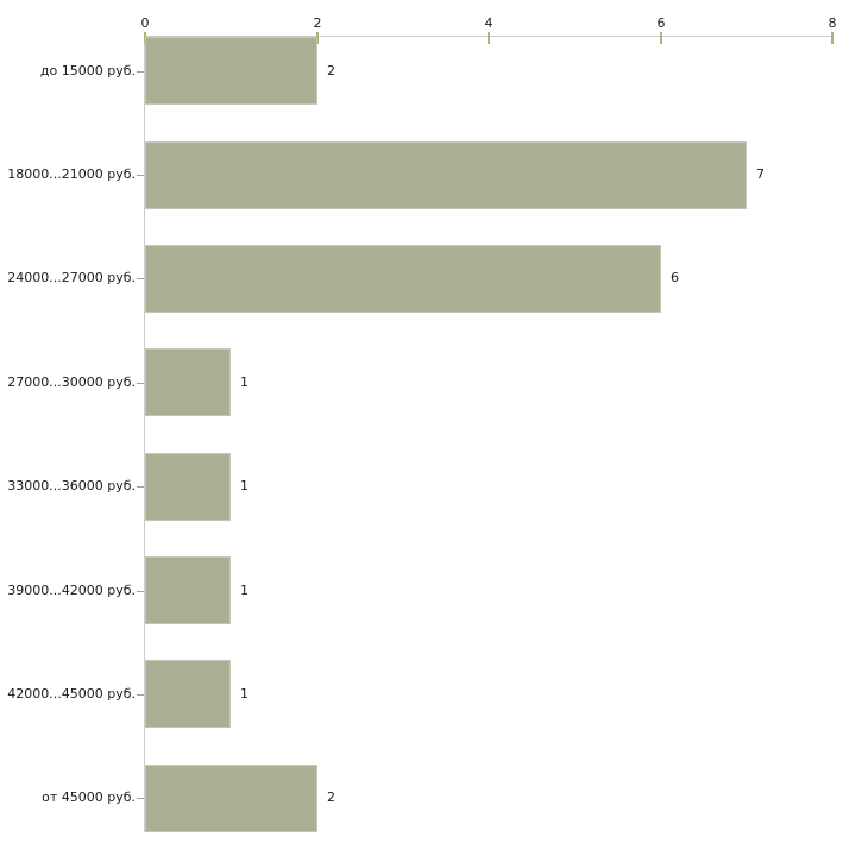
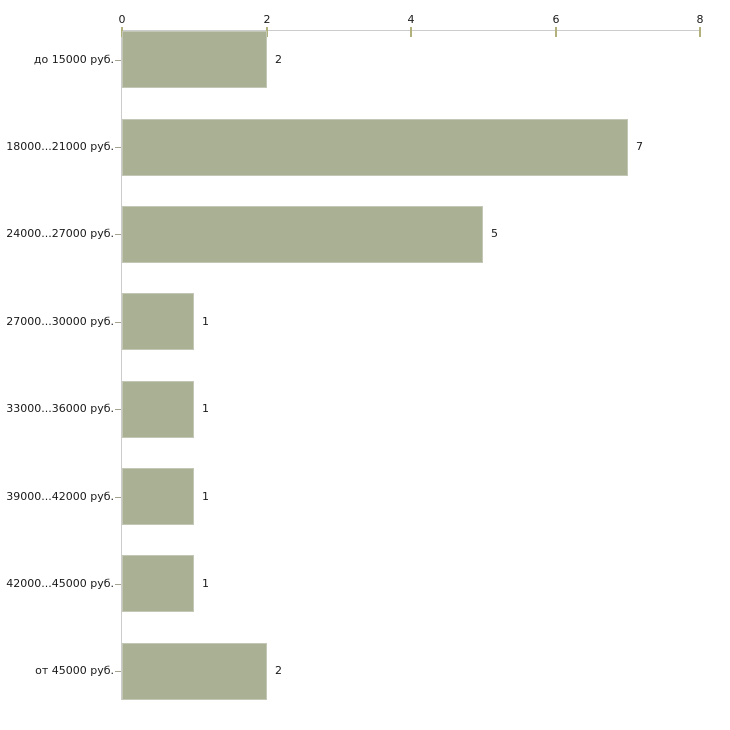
24000...27000 руб.: 6 -> 5
